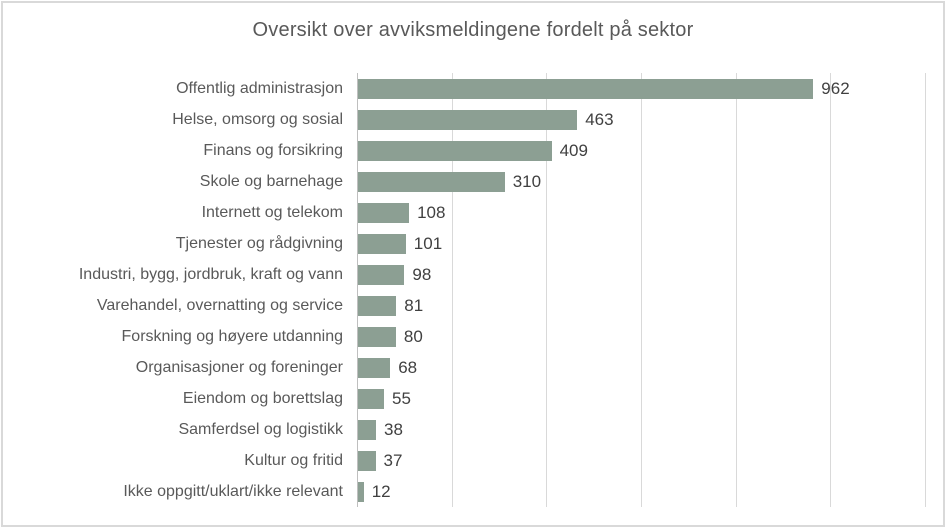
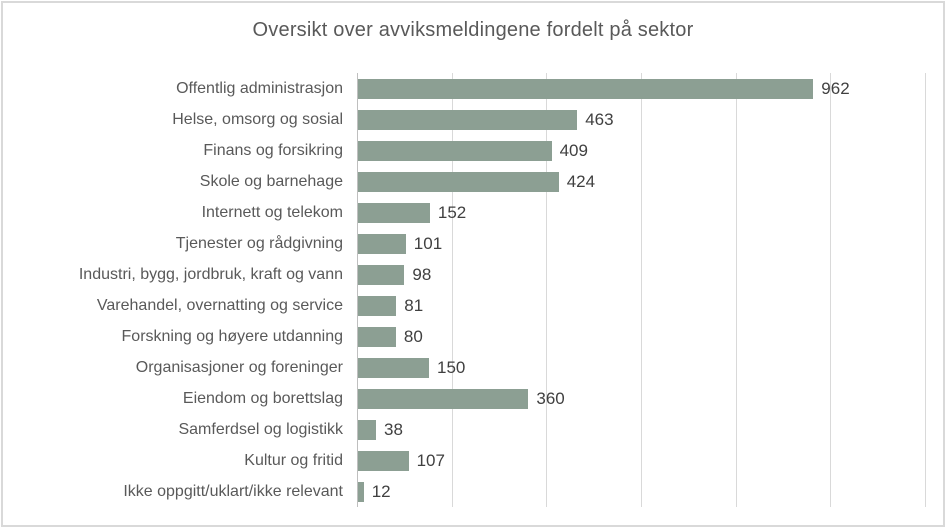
Skole og barnehage: 310 -> 424
Internett og telekom: 108 -> 152
Organisasjoner og foreninger: 68 -> 150
Eiendom og borettslag: 55 -> 360
Kultur og fritid: 37 -> 107
